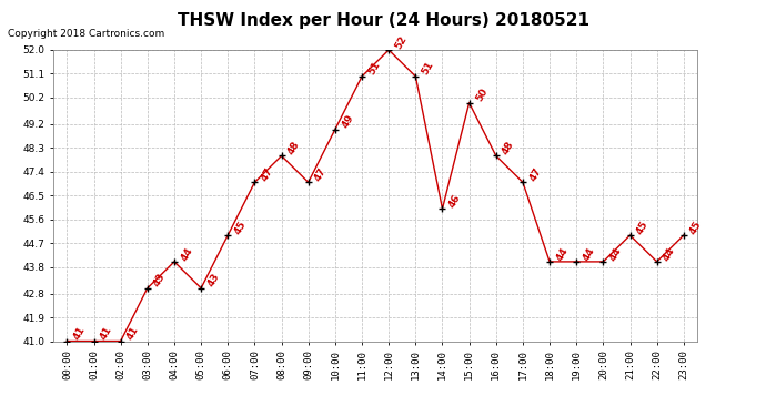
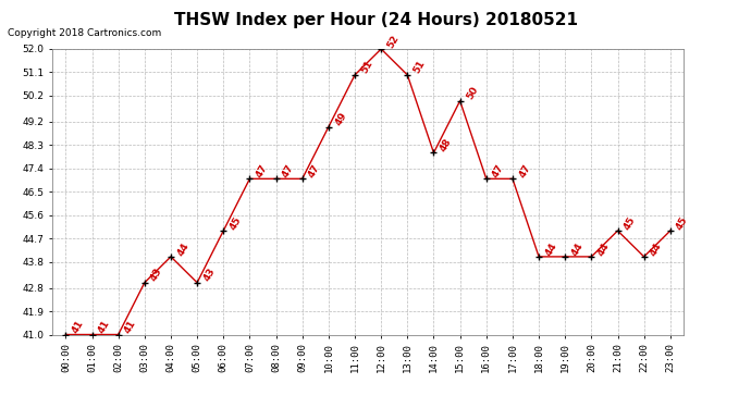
08:00: 48 -> 47
14:00: 46 -> 48
16:00: 48 -> 47
